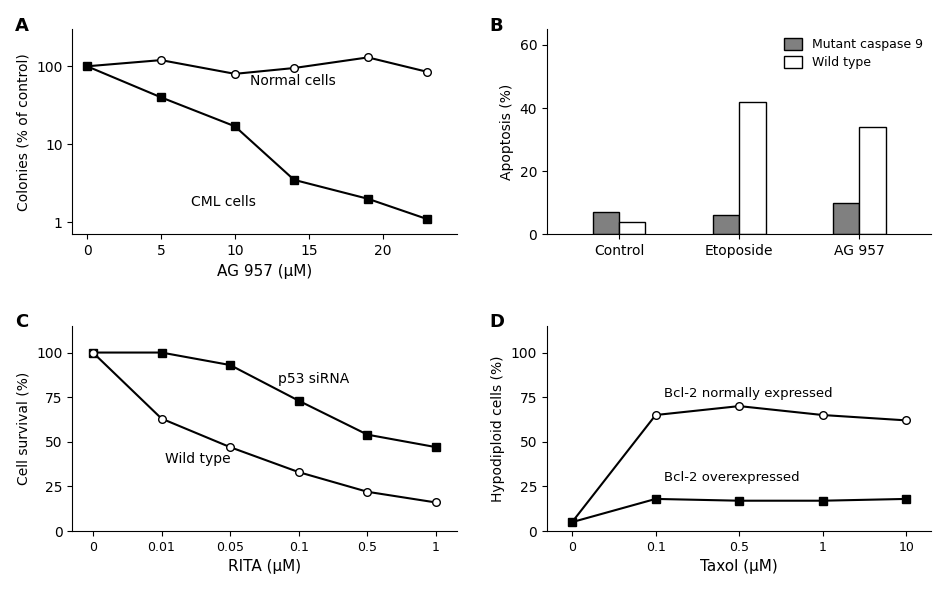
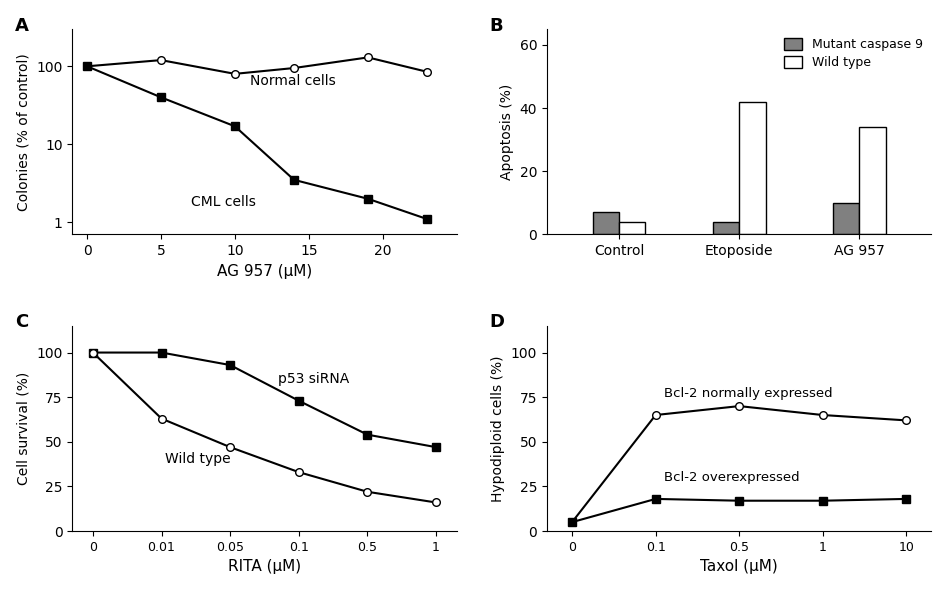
Mutant caspase 9/Etoposide: 6 -> 4
